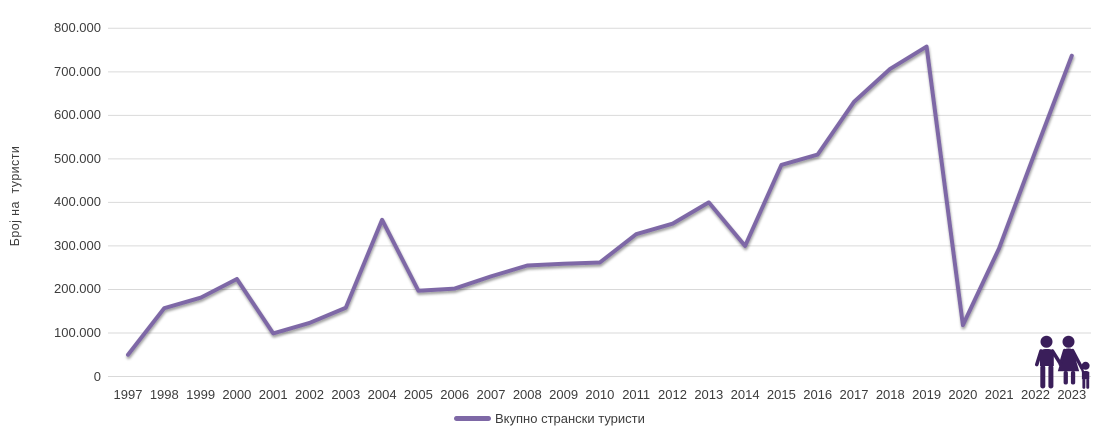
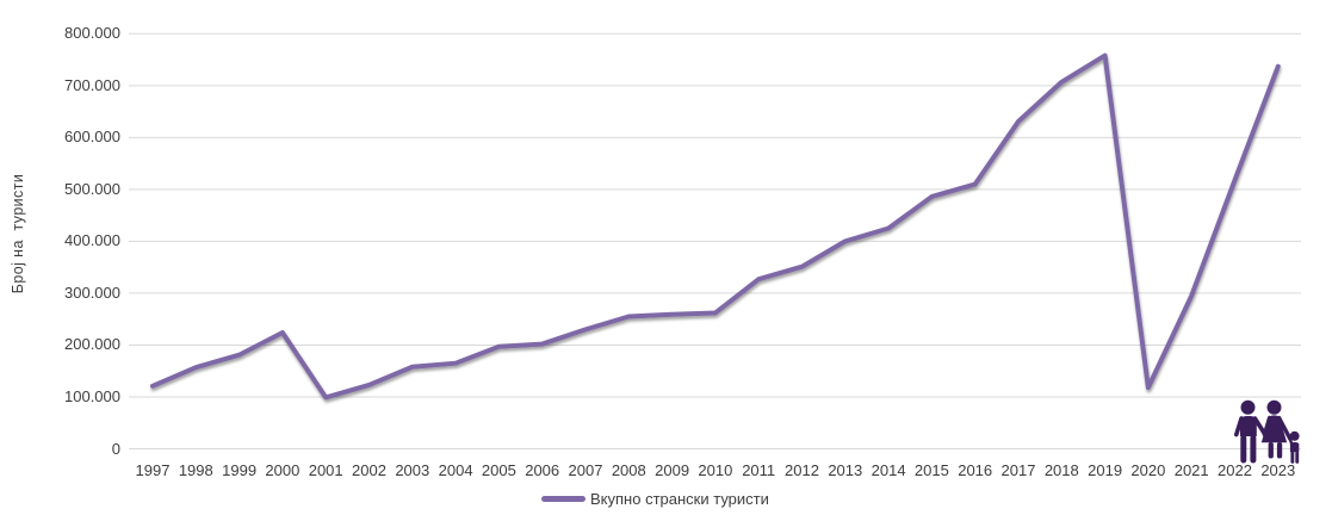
1997: 50000 -> 120000
2004: 360000 -> 160000
2014: 300000 -> 420000
